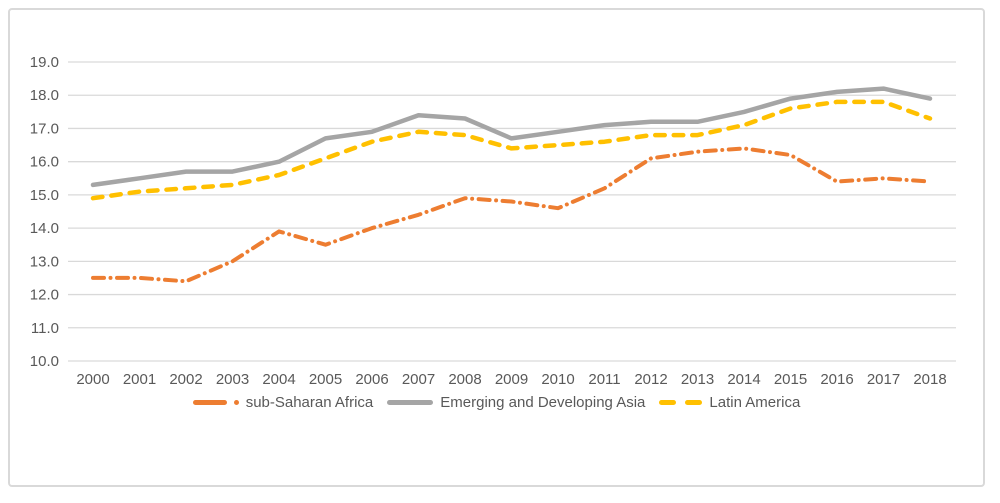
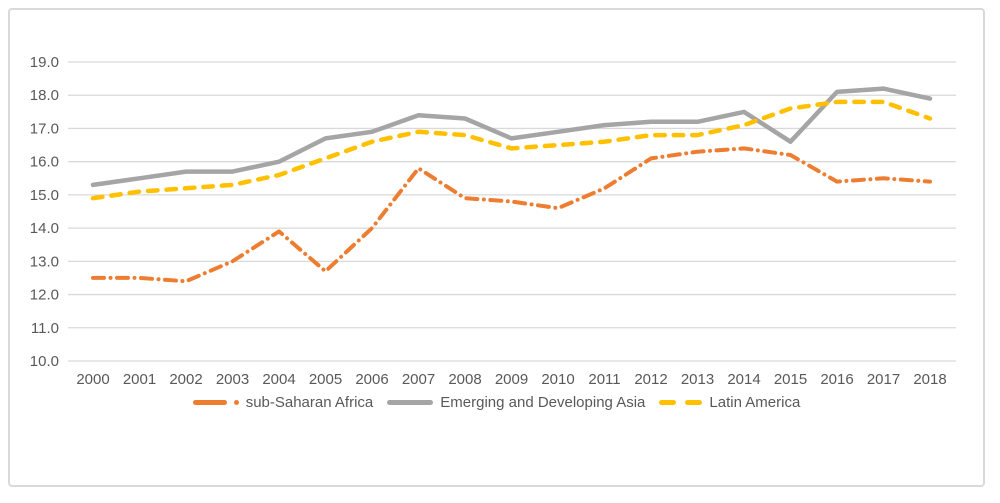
sub-Saharan Africa/2005: 13.5 -> 12.7
sub-Saharan Africa/2007: 14.4 -> 15.8
Emerging and Developing Asia/2015: 17.9 -> 16.6
